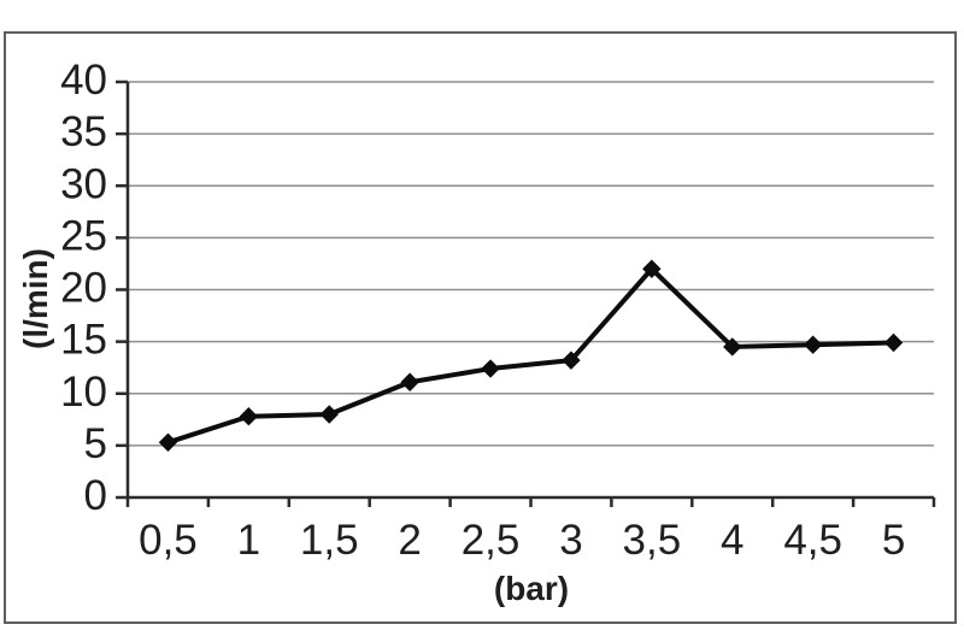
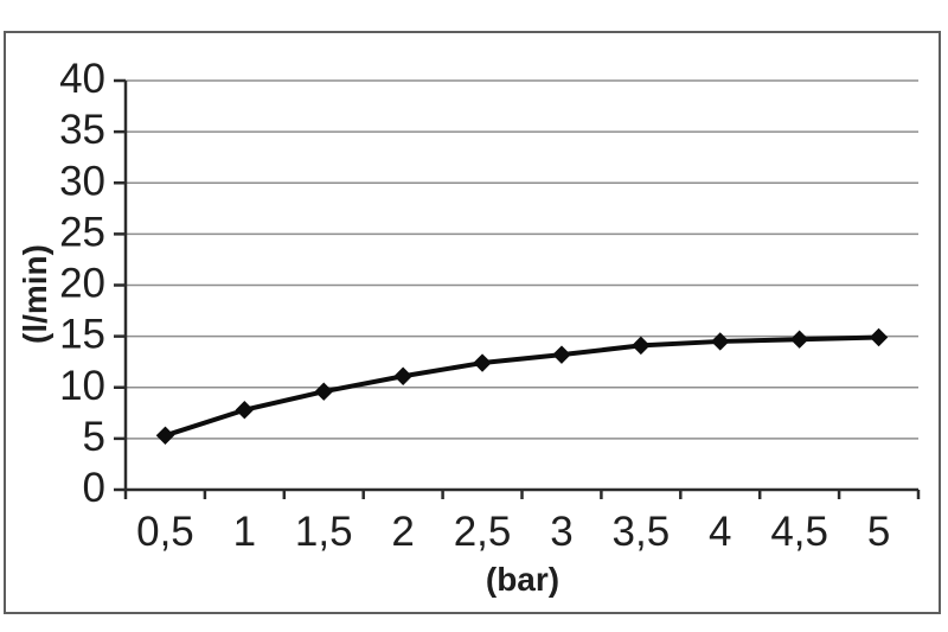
1,5: 8 -> 10
3,5: 22 -> 14
